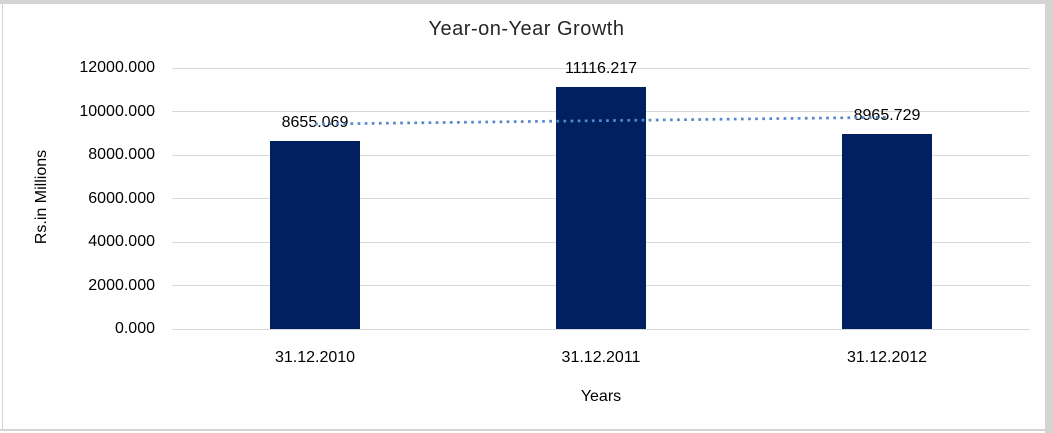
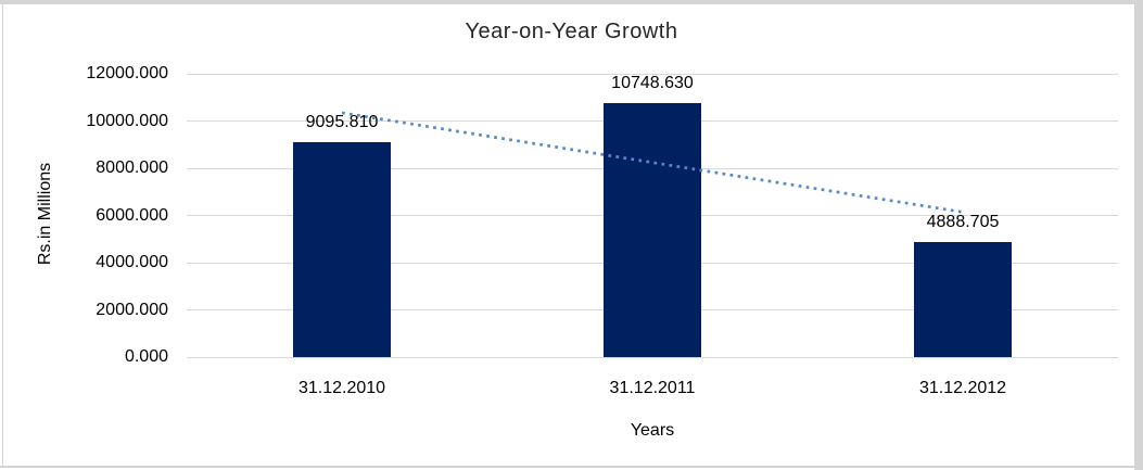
31.12.2010: 8655.069 -> 9095.810
31.12.2011: 11116.217 -> 10748.630
31.12.2012: 8965.729 -> 4888.705
